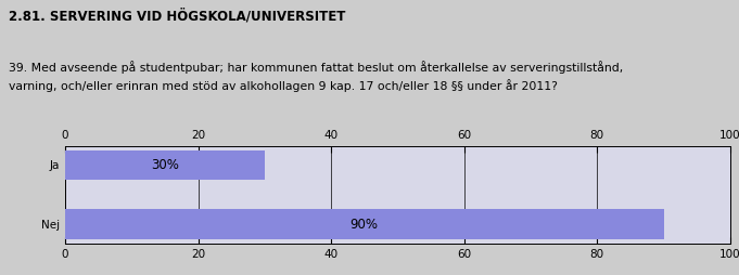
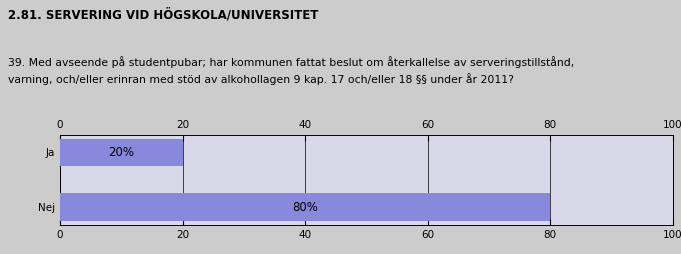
Ja: 30% -> 20%
Nej: 90% -> 80%
